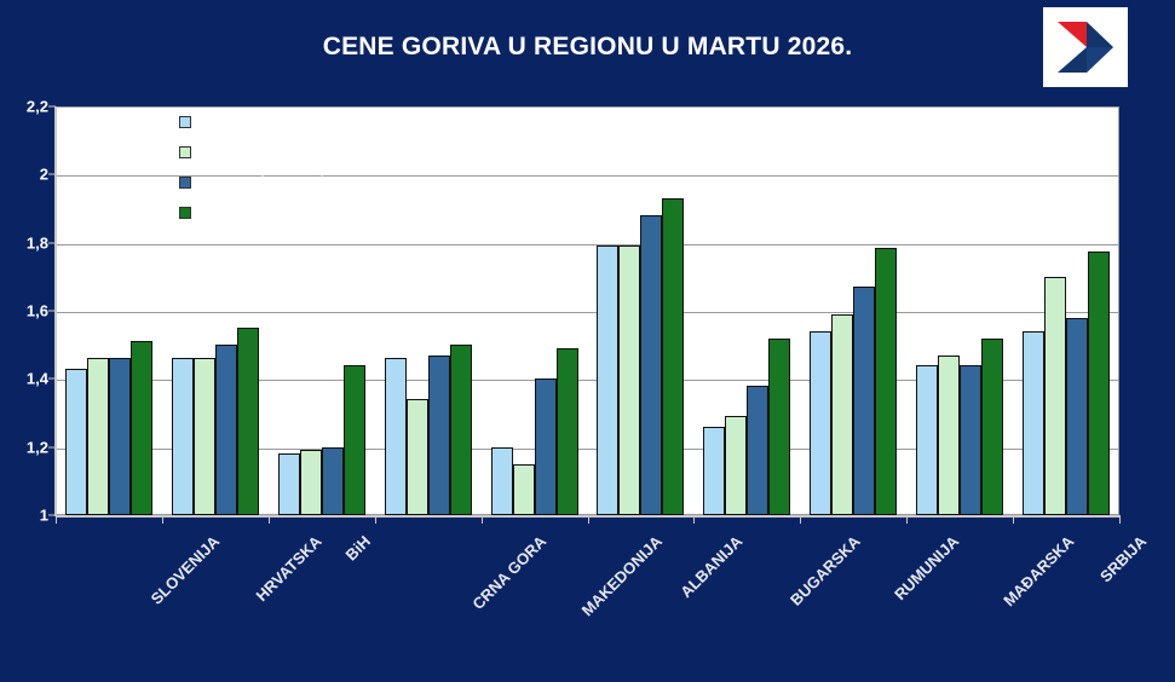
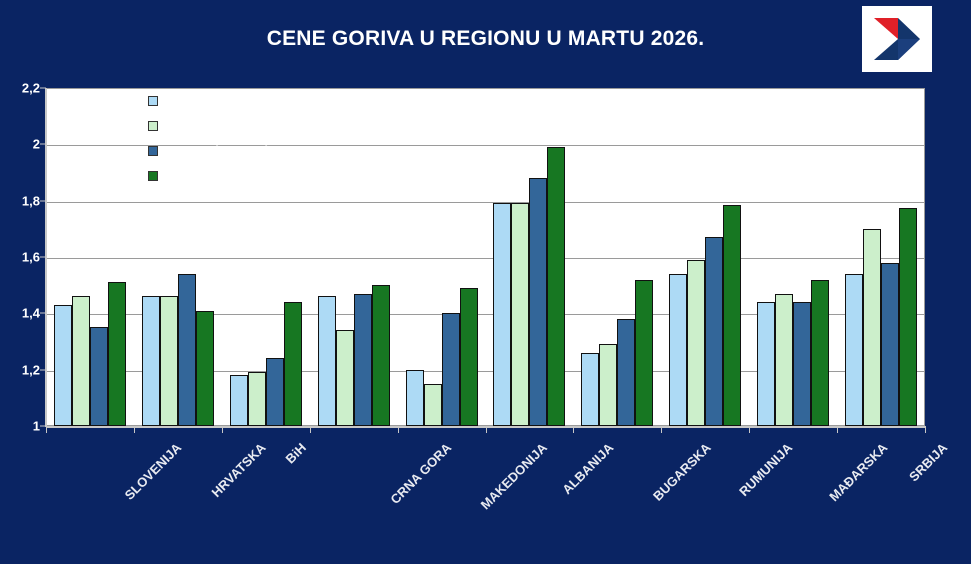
BMB95 (17.3.26.)/SLOVENIJA: 1,46 -> 1,35
BMB95 (17.3.26.)/HRVATSKA: 1,50 -> 1,54
ED (17.3.26.)/HRVATSKA: 1,55 -> 1,41
BMB95 (17.3.26.)/BiH: 1,20 -> 1,24
ED (17.3.26.)/ALBANIJA: 1,93 -> 1,99
